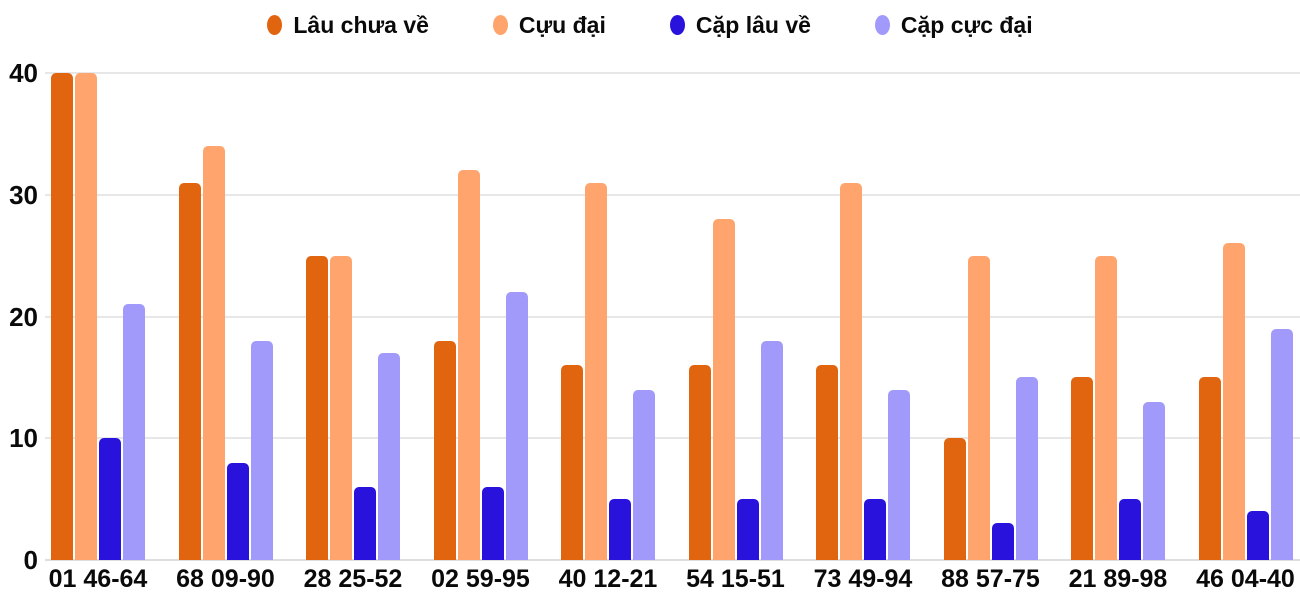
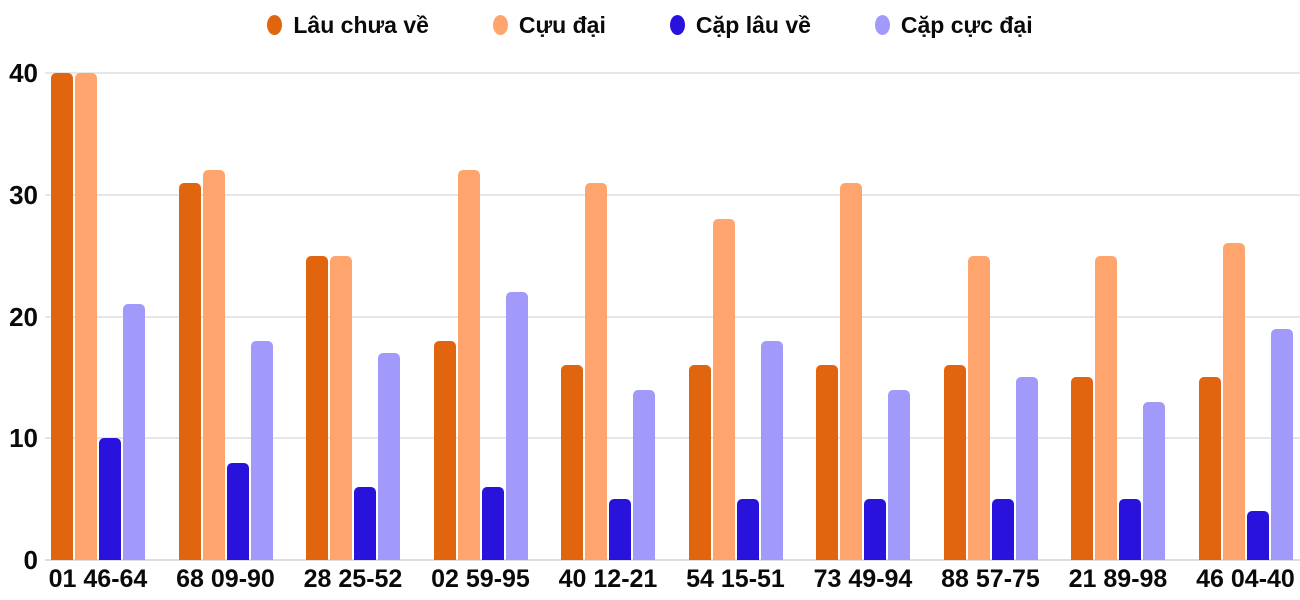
Cựu đại/68 09-90: 34 -> 32
Lâu chưa về/88 57-75: 10 -> 16
Cặp lâu về/88 57-75: 3 -> 5
